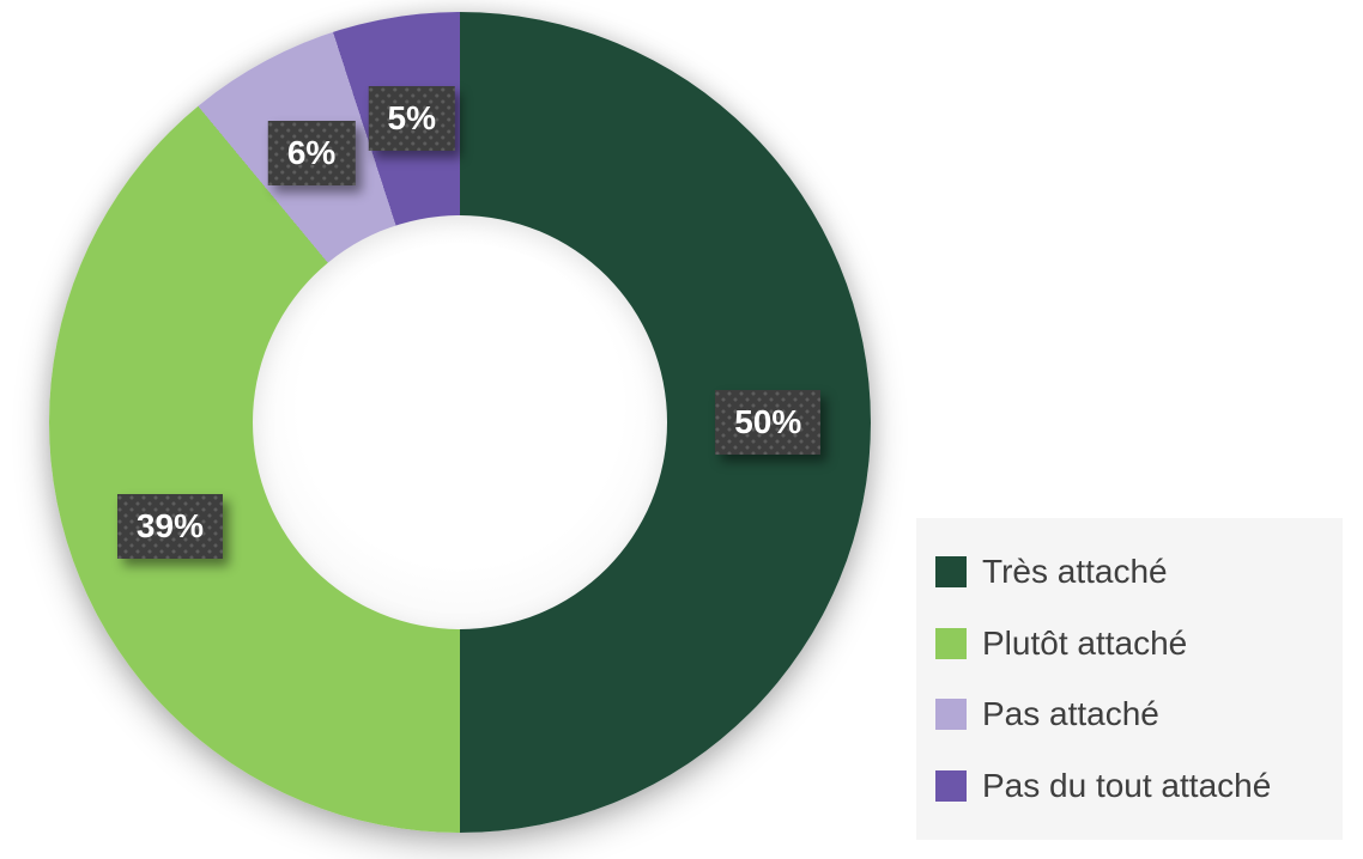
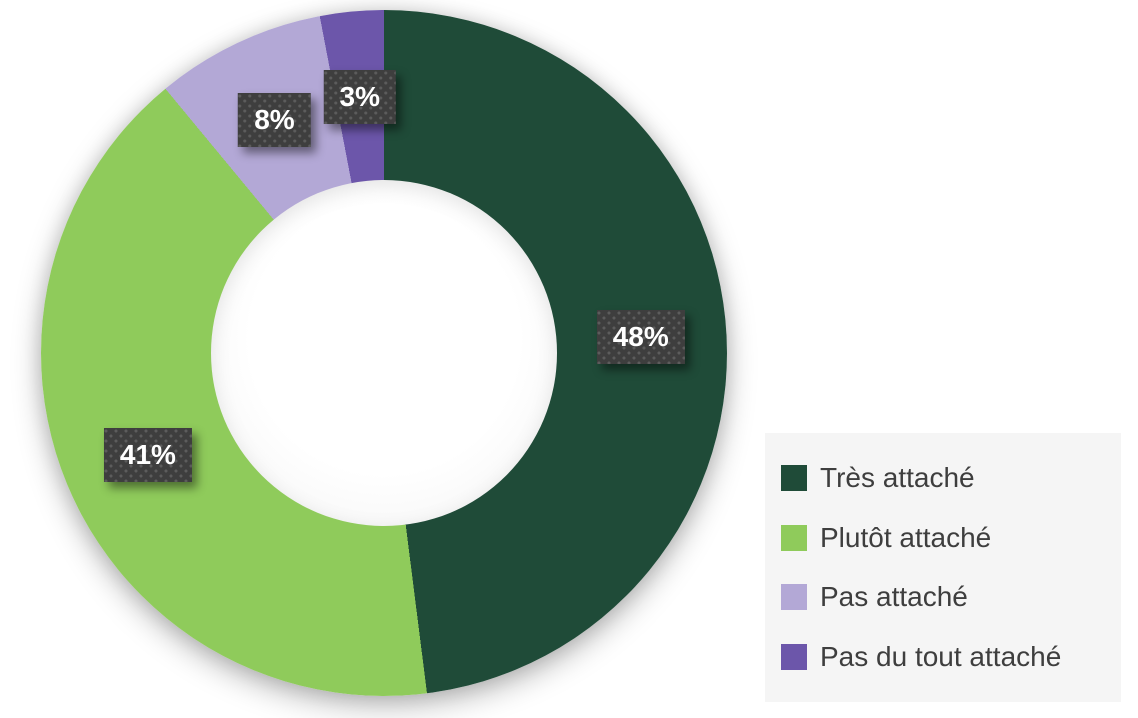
Très attaché: 50% -> 48%
Plutôt attaché: 39% -> 41%
Pas attaché: 6% -> 8%
Pas du tout attaché: 5% -> 3%
